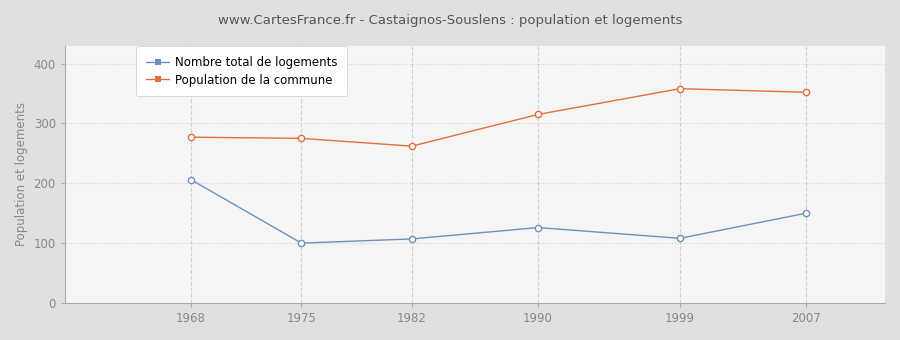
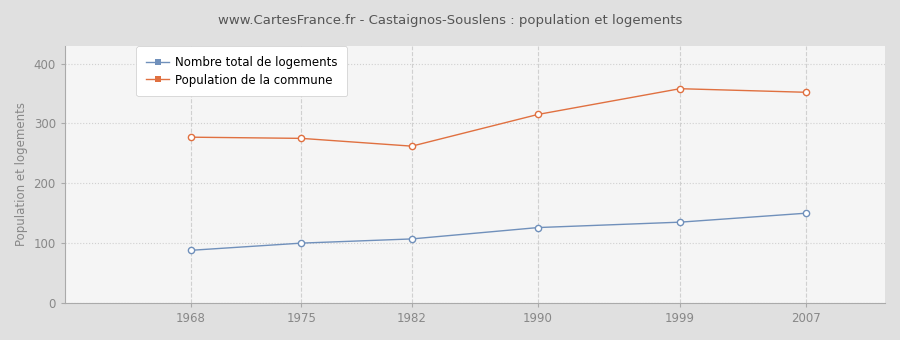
Nombre total de logements/1968: 206 -> 88
Nombre total de logements/1999: 108 -> 135
